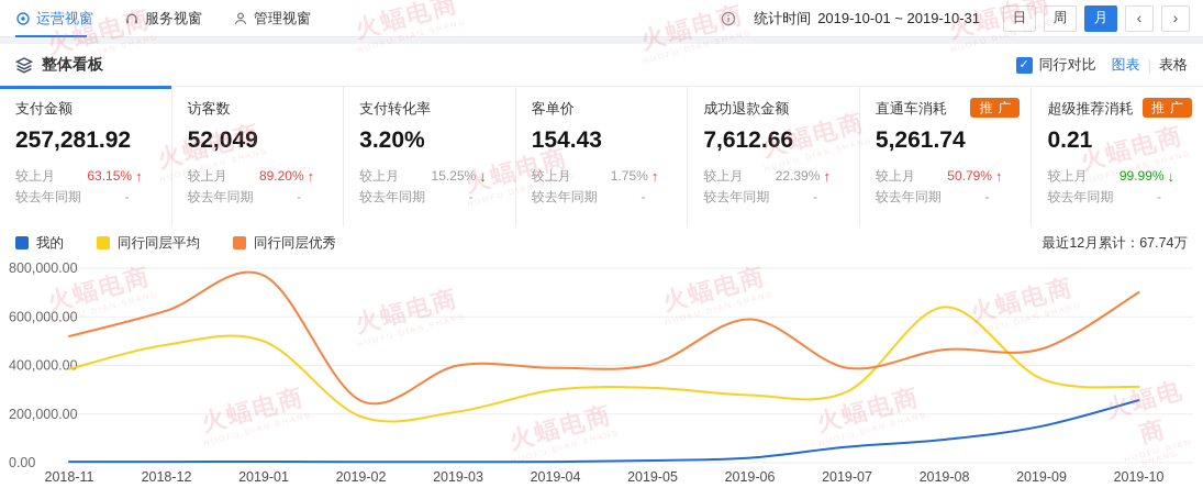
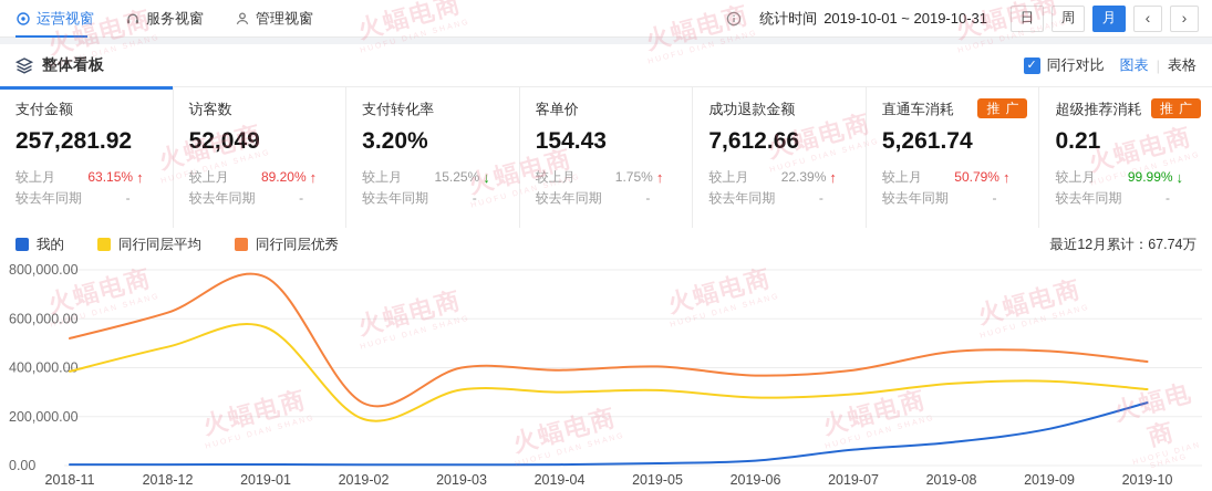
同行同层平均/2019-01: 500000 -> 560000
同行同层平均/2019-03: 210000 -> 310000
同行同层优秀/2019-06: 590000 -> 370000
同行同层平均/2019-08: 640000 -> 340000
同行同层优秀/2019-10: 700000 -> 420000
